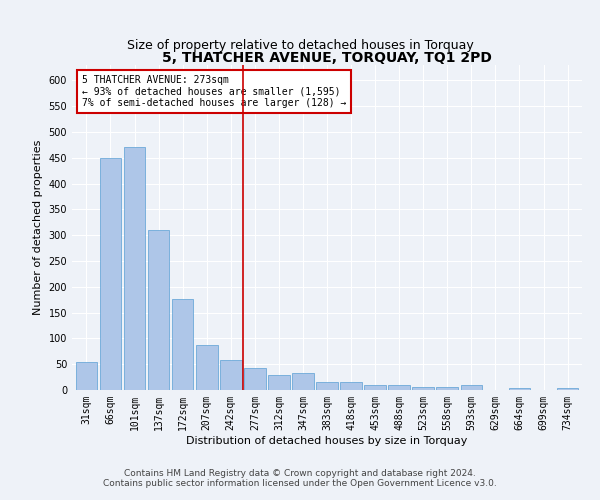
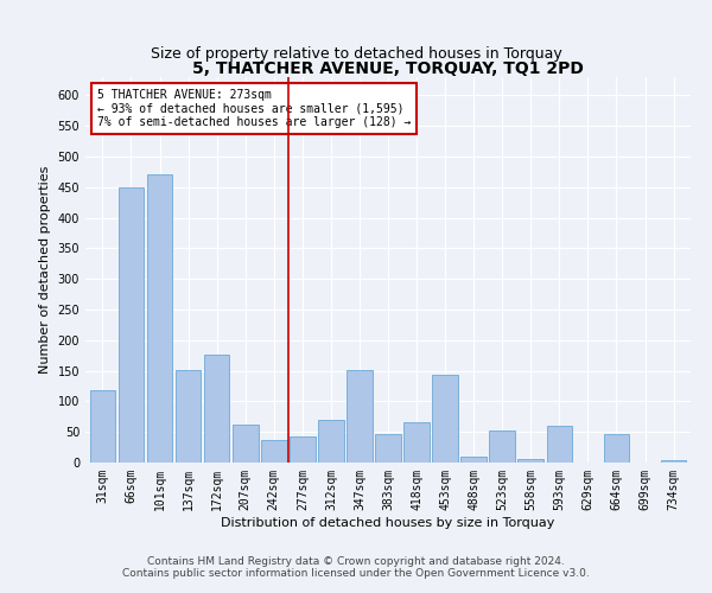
31sqm: 55 -> 118
137sqm: 311 -> 152
207sqm: 88 -> 62
242sqm: 59 -> 36
312sqm: 30 -> 70
347sqm: 32 -> 152
383sqm: 15 -> 46
418sqm: 15 -> 66
453sqm: 10 -> 144
523sqm: 6 -> 52
593sqm: 9 -> 60
664sqm: 4 -> 46
